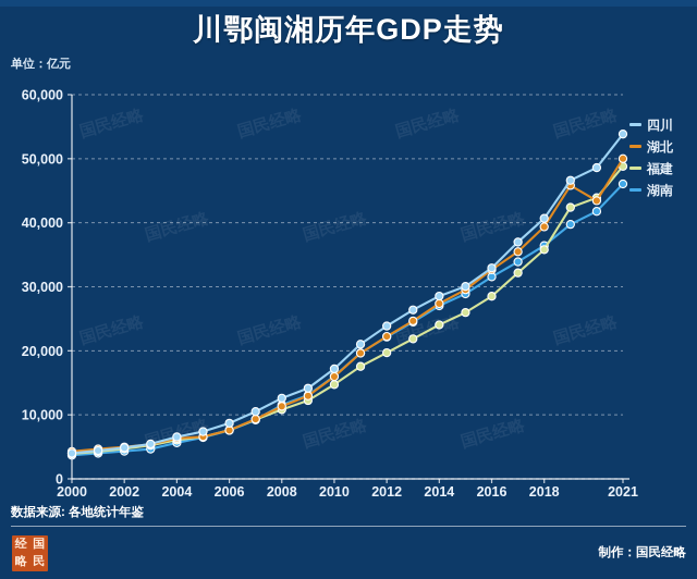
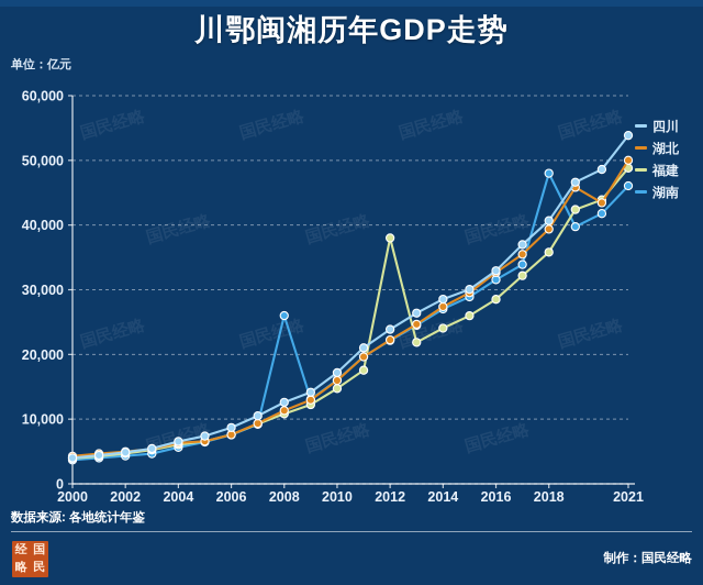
湖南/2008: 12000 -> 26000
福建/2012: 20000 -> 38000
湖南/2018: 36000 -> 48000
